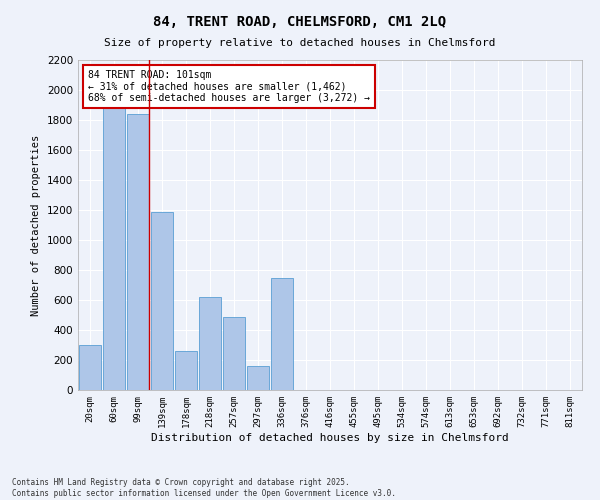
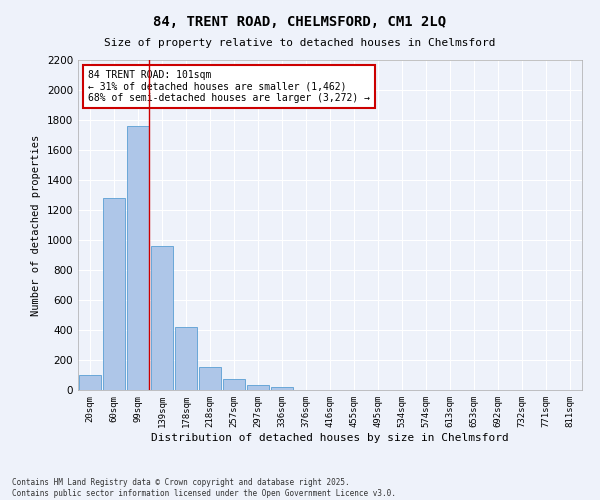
20sqm: 300 -> 100
60sqm: 1880 -> 1280
99sqm: 1840 -> 1760
139sqm: 1190 -> 960
178sqm: 260 -> 420
218sqm: 620 -> 160
257sqm: 490 -> 80
297sqm: 160 -> 40
336sqm: 750 -> 20
